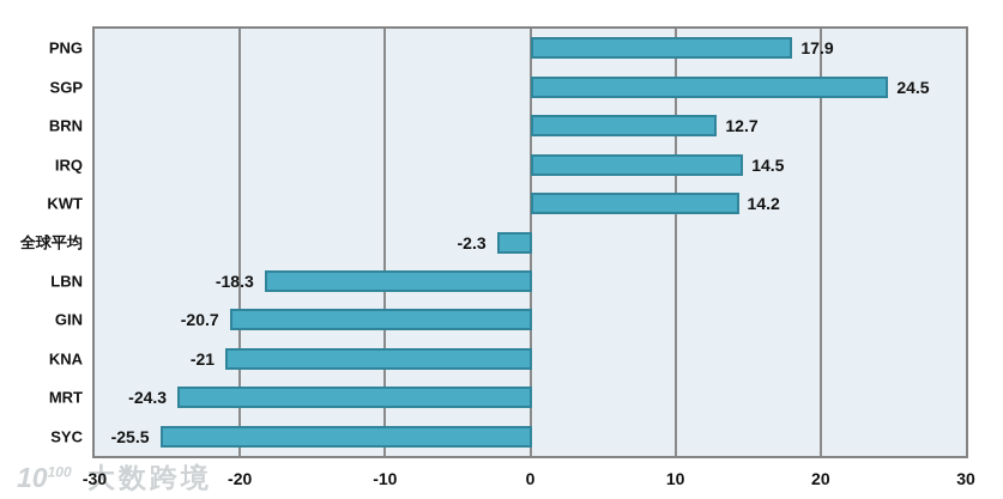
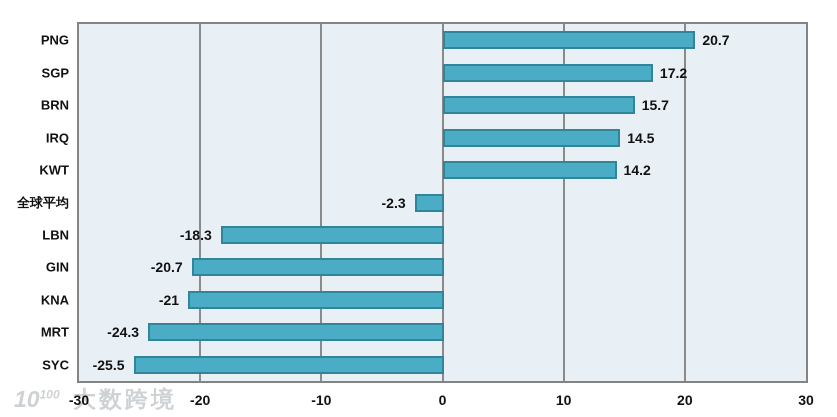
PNG: 17.9 -> 20.7
SGP: 24.5 -> 17.2
BRN: 12.7 -> 15.7
